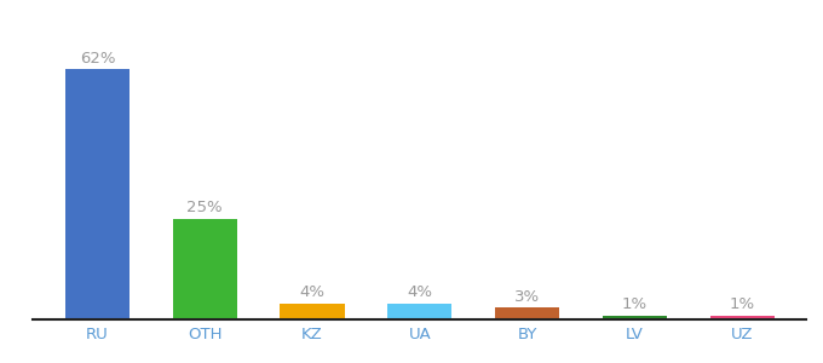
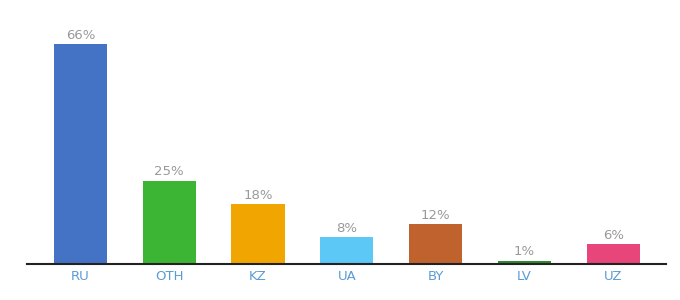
RU: 62% -> 66%
KZ: 4% -> 18%
UA: 4% -> 8%
BY: 3% -> 12%
UZ: 1% -> 6%
